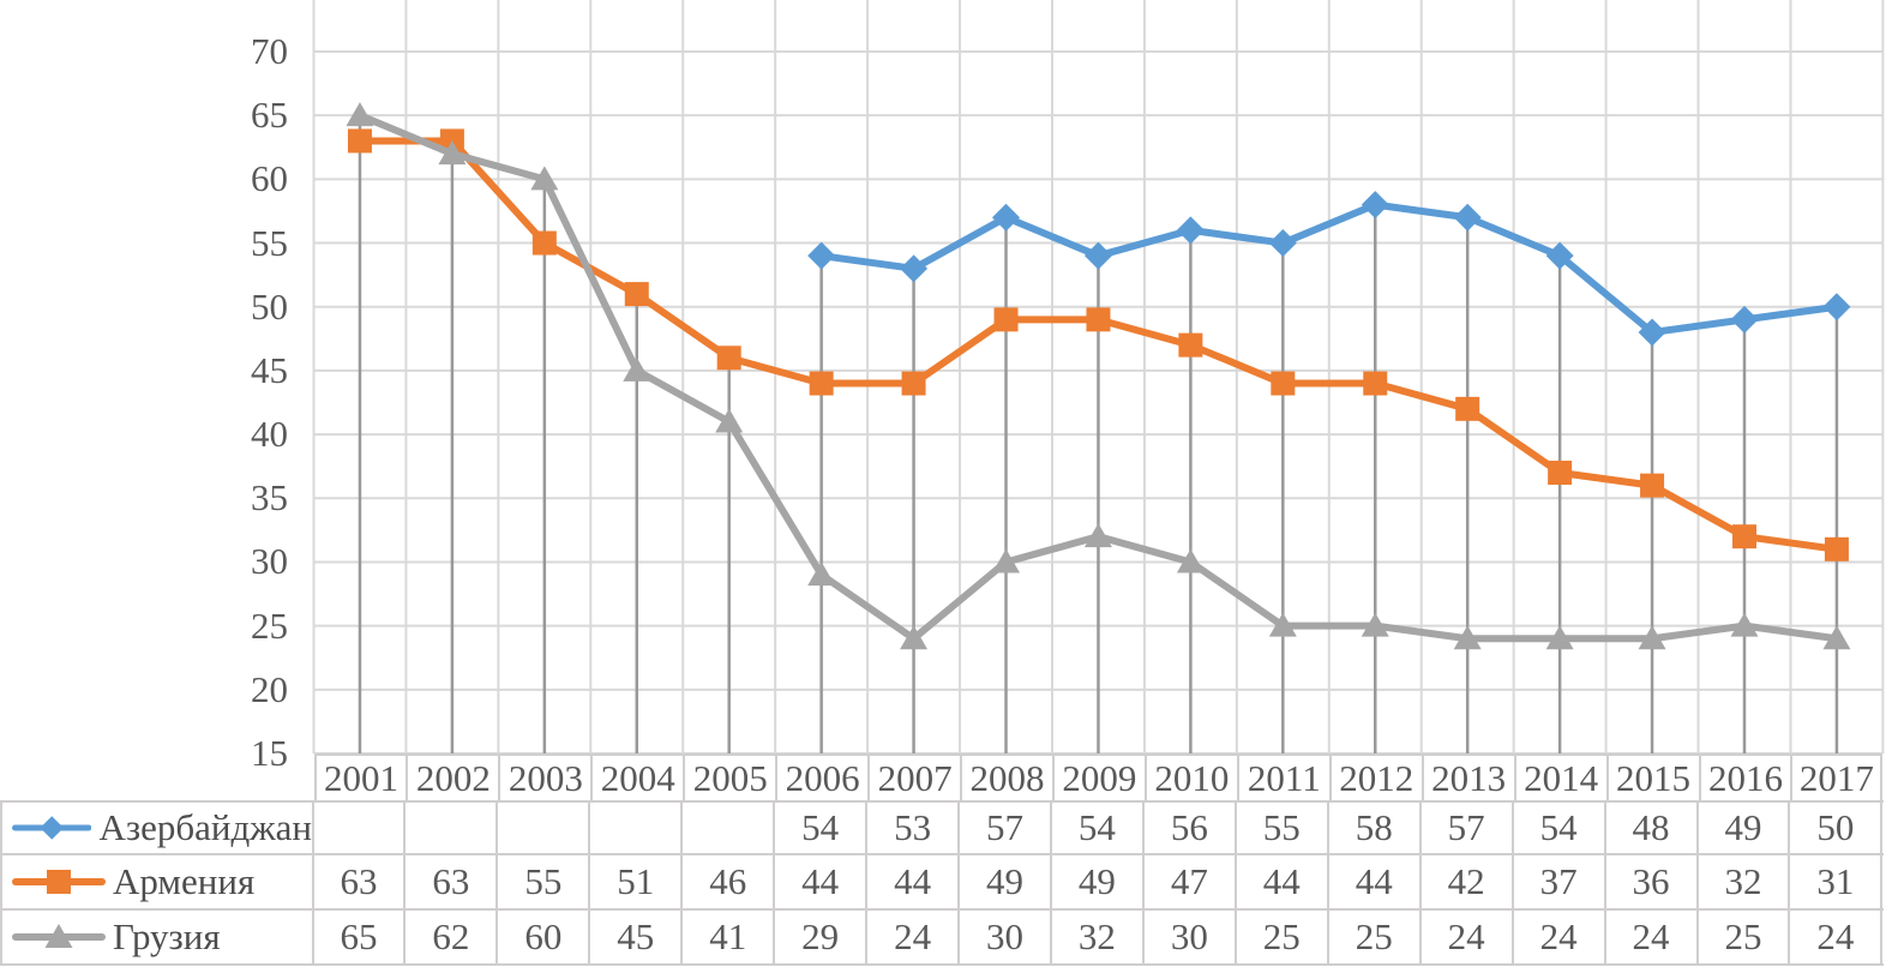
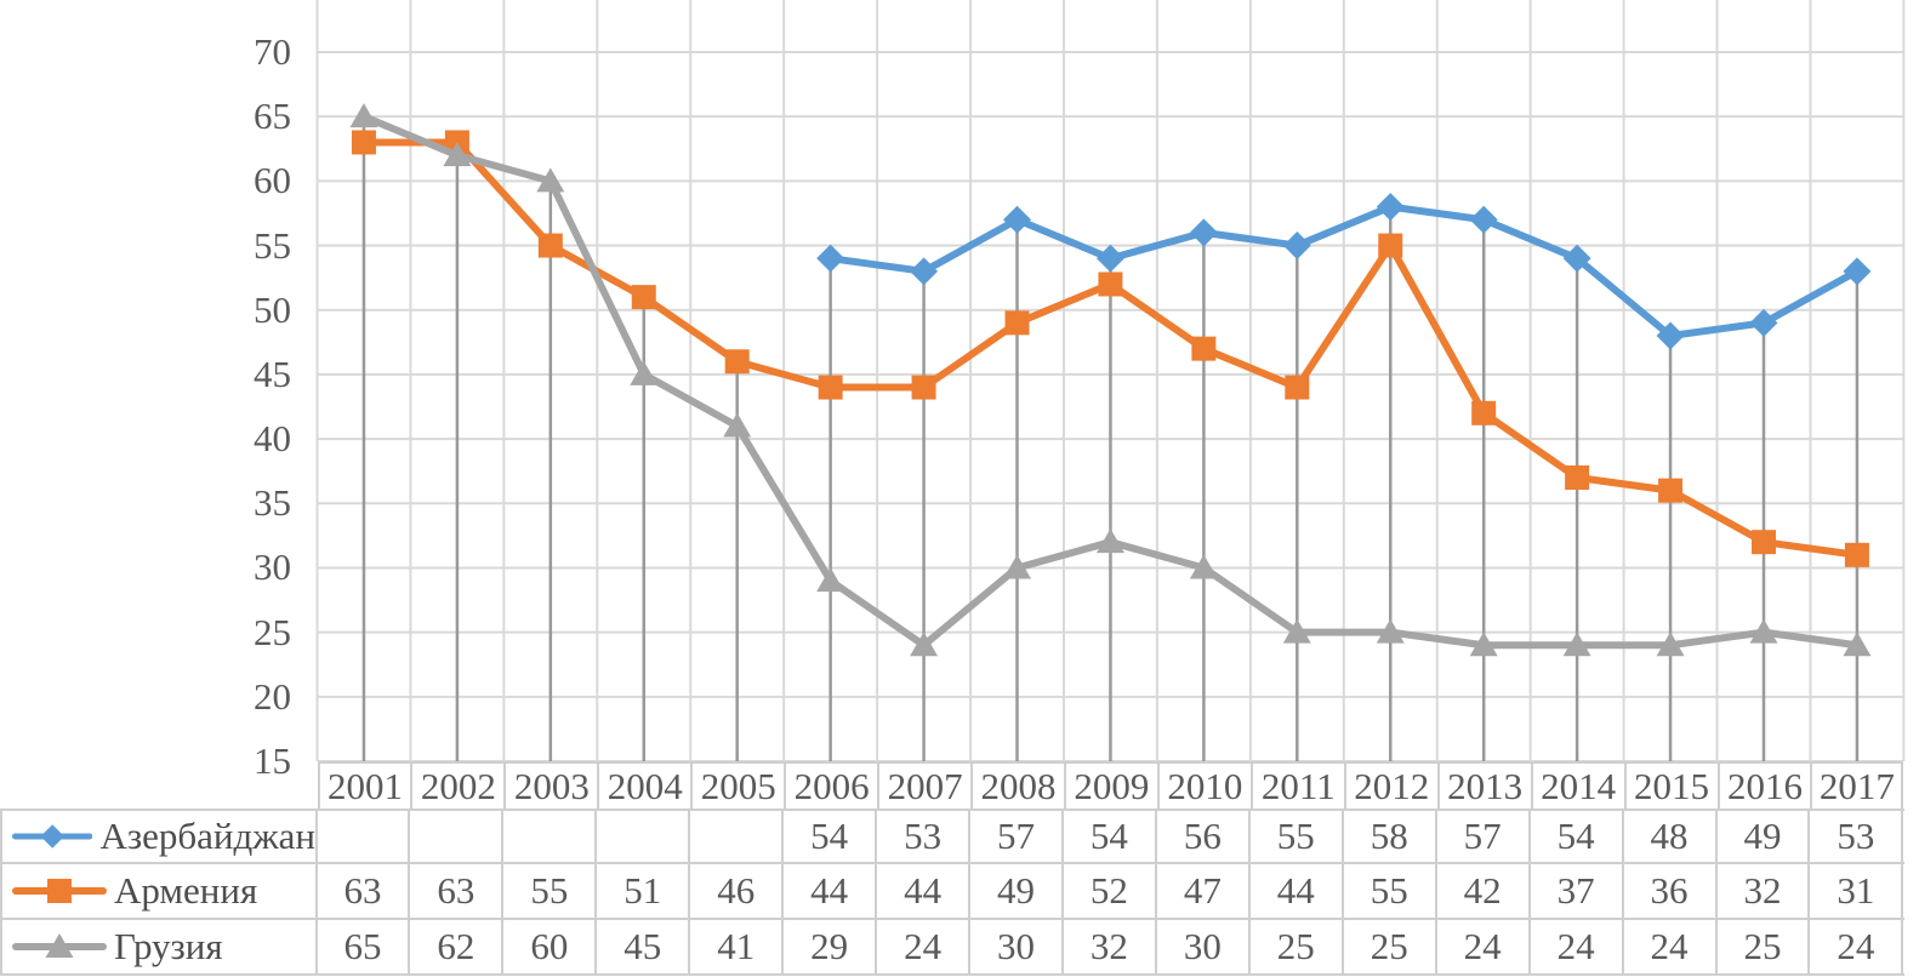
Армения/2009: 49 -> 52
Армения/2012: 44 -> 55
Азербайджан/2017: 50 -> 53
